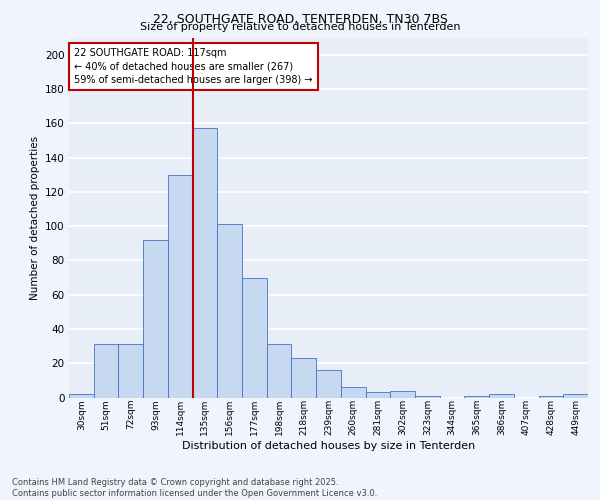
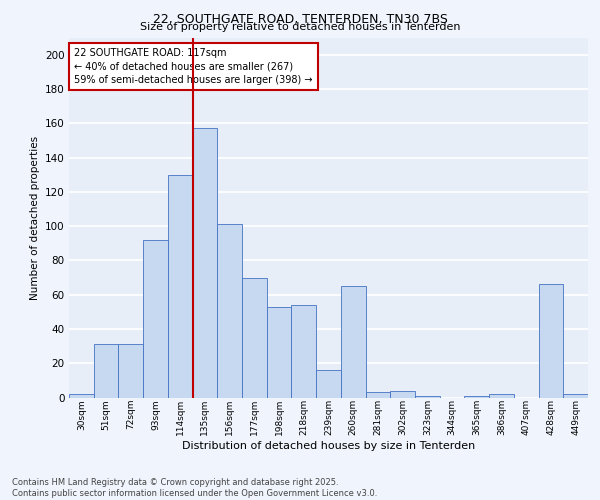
198sqm: 31 -> 53
218sqm: 23 -> 54
260sqm: 6 -> 65
428sqm: 1 -> 66
